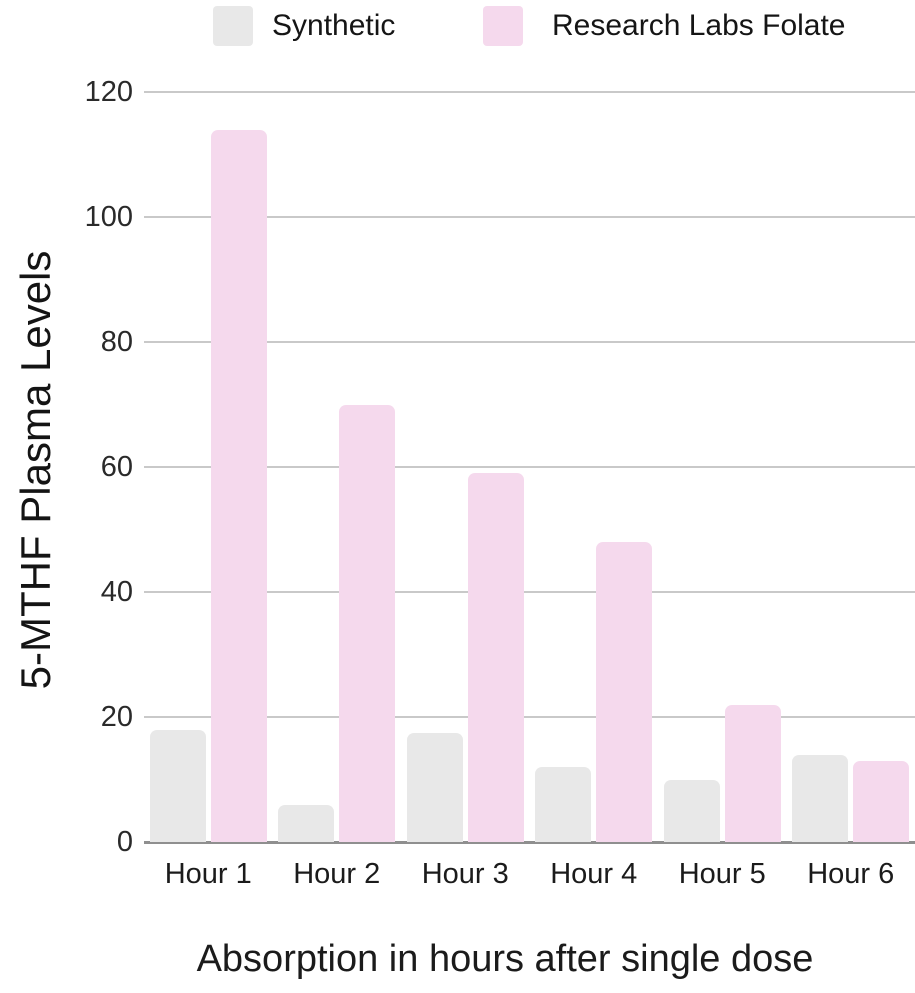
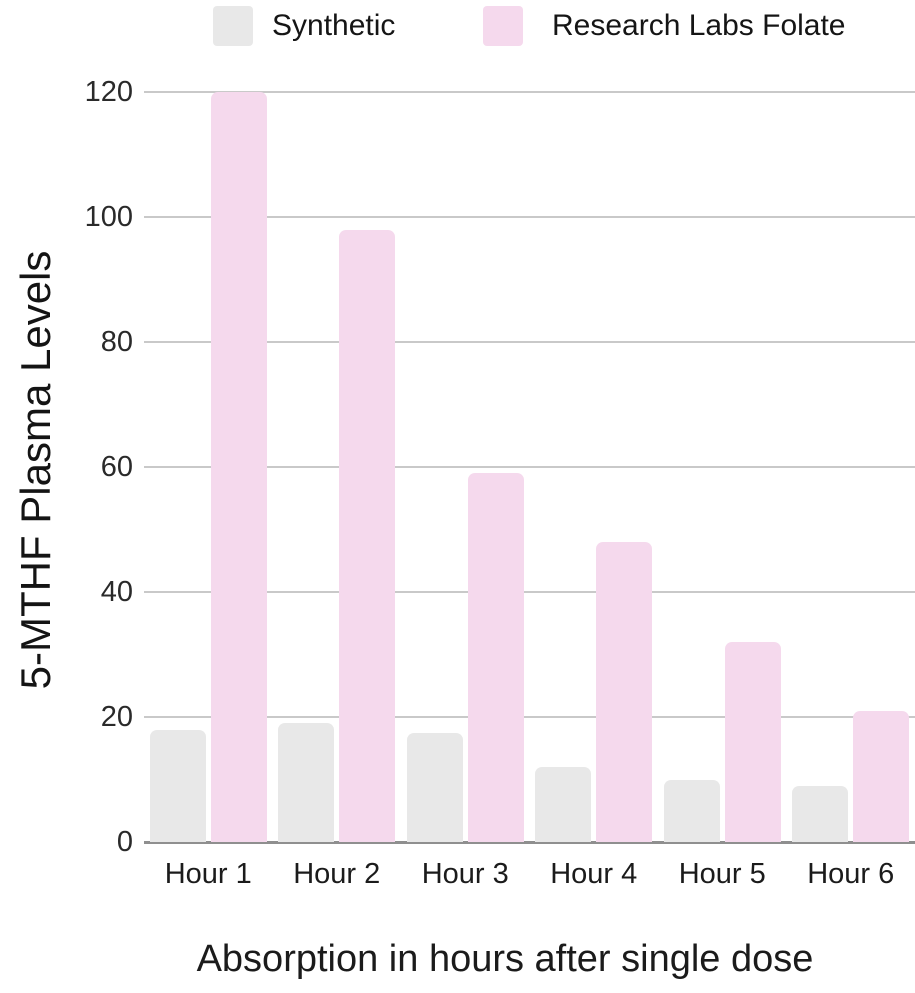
Research Labs Folate/Hour 1: 114 -> 120
Synthetic/Hour 2: 6 -> 19
Research Labs Folate/Hour 2: 70 -> 98
Research Labs Folate/Hour 5: 22 -> 32
Synthetic/Hour 6: 14 -> 9
Research Labs Folate/Hour 6: 13 -> 21
